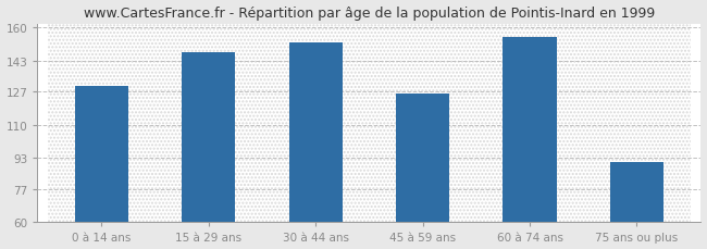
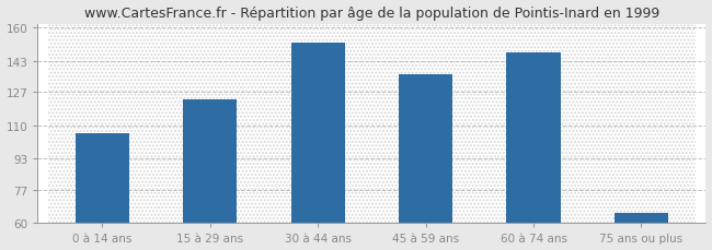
0 à 14 ans: 130 -> 106
15 à 29 ans: 147 -> 123
45 à 59 ans: 126 -> 136
60 à 74 ans: 155 -> 147
75 ans ou plus: 91 -> 65
